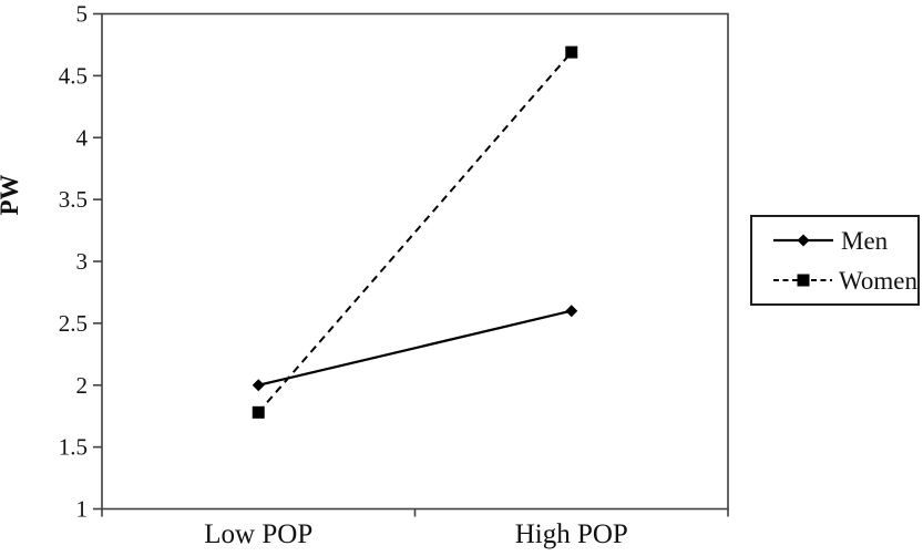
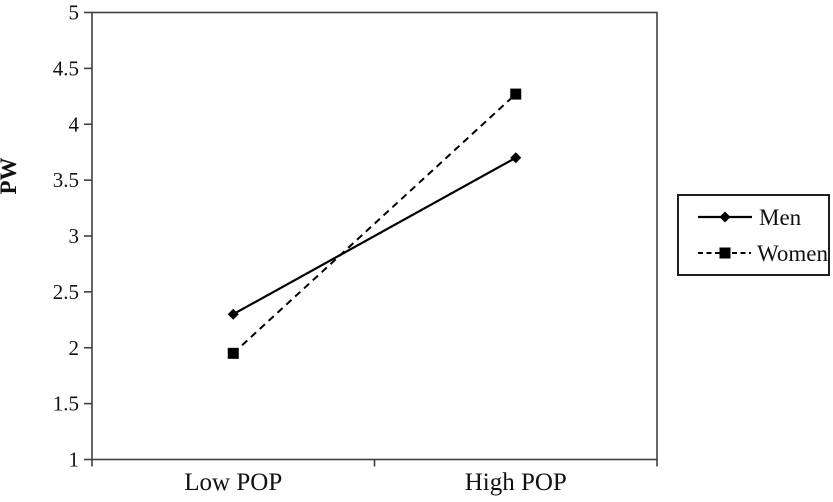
Men/Low POP: 2.0 -> 2.3
Women/Low POP: 1.78 -> 1.95
Men/High POP: 2.6 -> 3.7
Women/High POP: 4.69 -> 4.27
